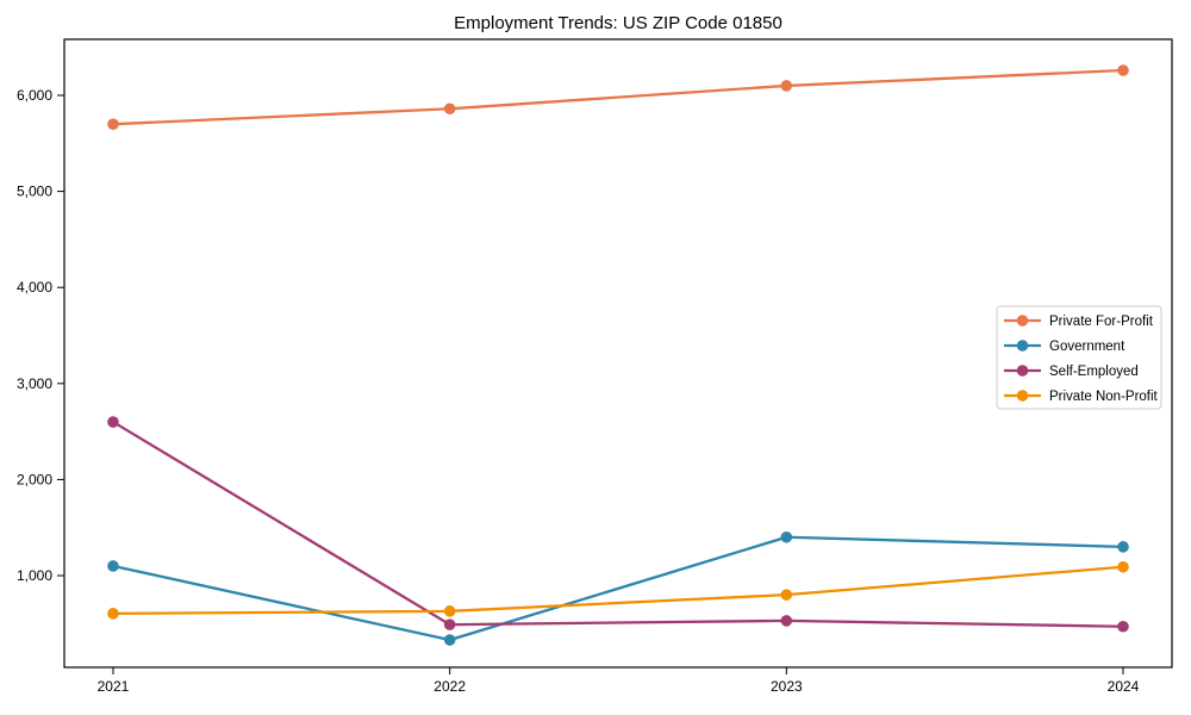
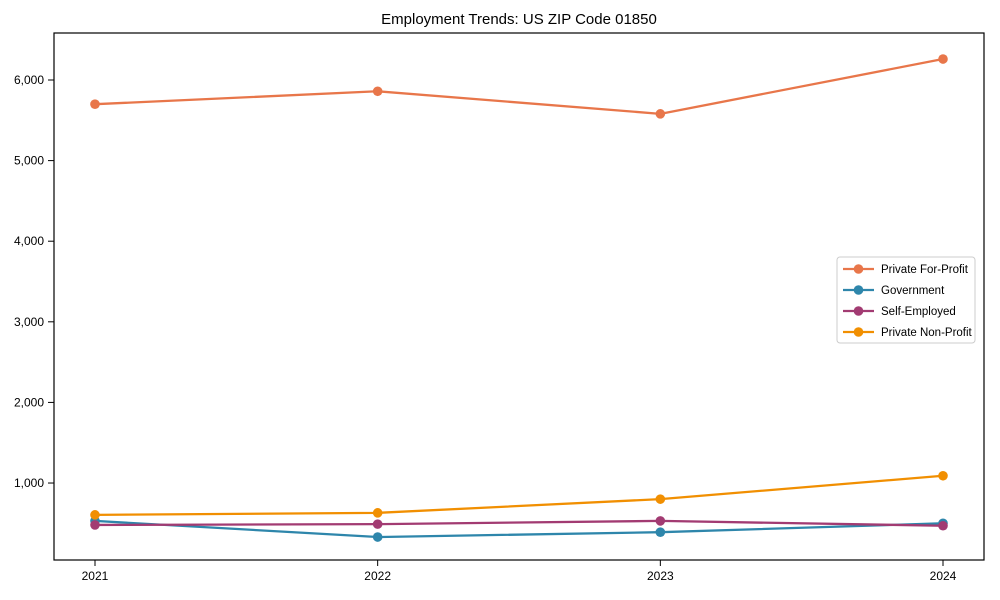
Government/2021: 1100 -> 500
Self-Employed/2021: 2600 -> 500
Private For-Profit/2023: 6100 -> 5600
Government/2023: 1400 -> 400
Government/2024: 1300 -> 500
